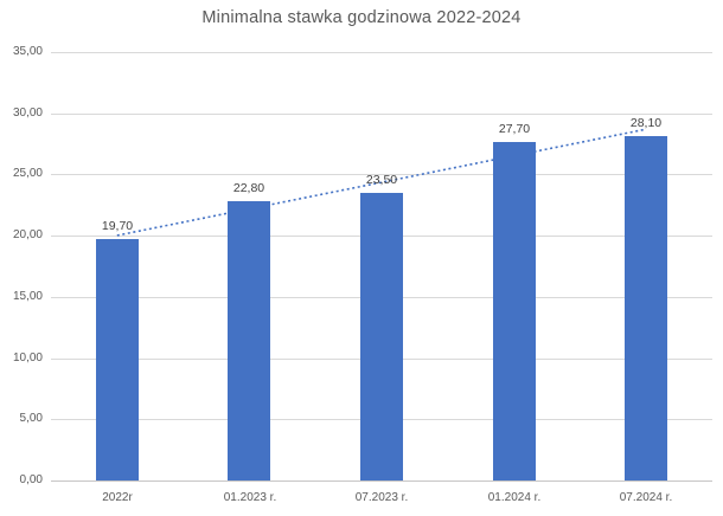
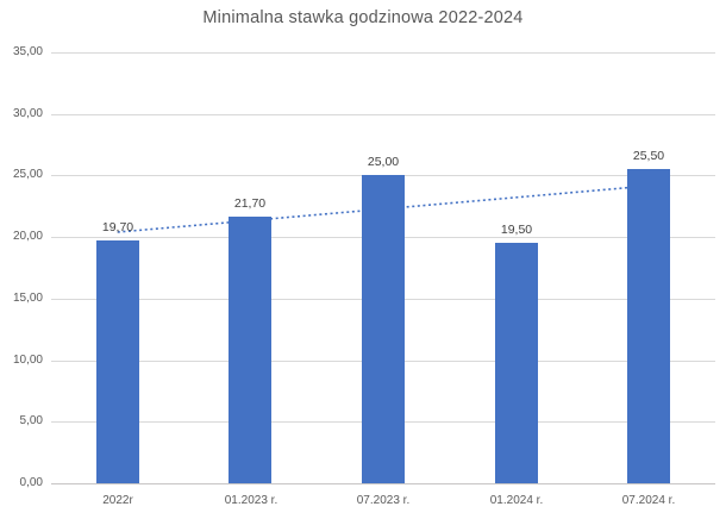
01.2023 r.: 22,80 -> 21,70
07.2023 r.: 23,50 -> 25,00
01.2024 r.: 27,70 -> 19,50
07.2024 r.: 28,10 -> 25,50
